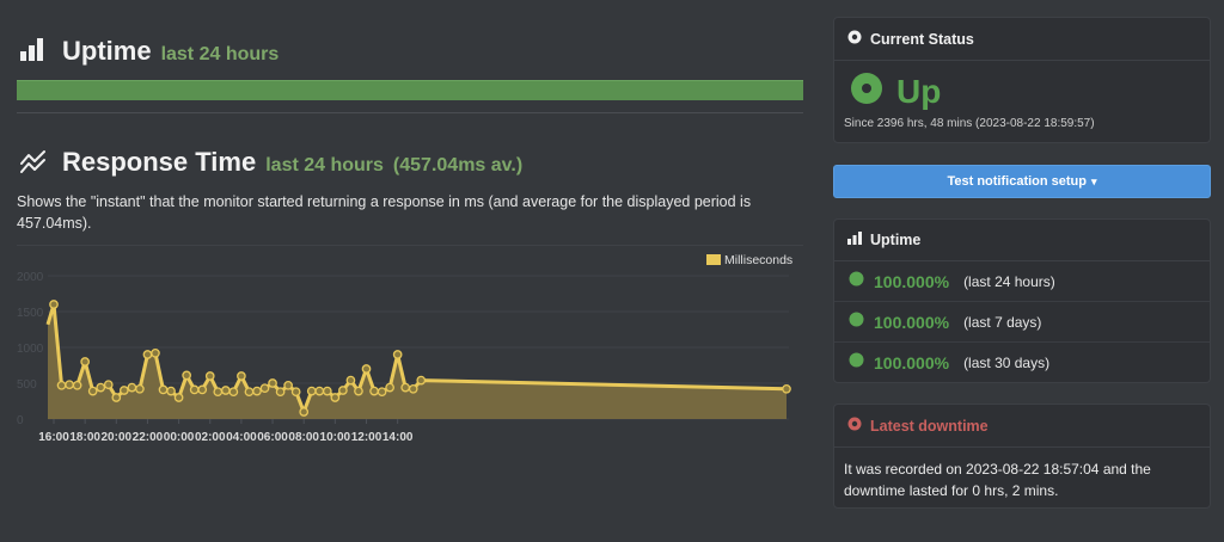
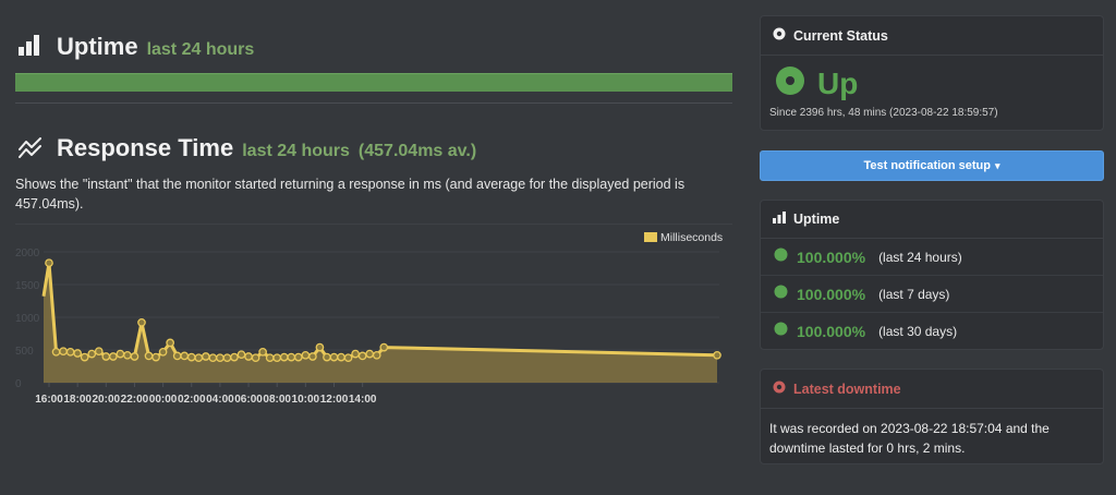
16:00: 1600 -> 1800
18:00: 800 -> 400
20:00: 300 -> 400
22:00: 900 -> 400
00:00: 300 -> 500
02:00: 600 -> 400
04:00: 600 -> 400
06:00: 500 -> 400
08:00: 100 -> 400
10:00: 300 -> 400
12:00: 700 -> 400
14:00: 900 -> 400
